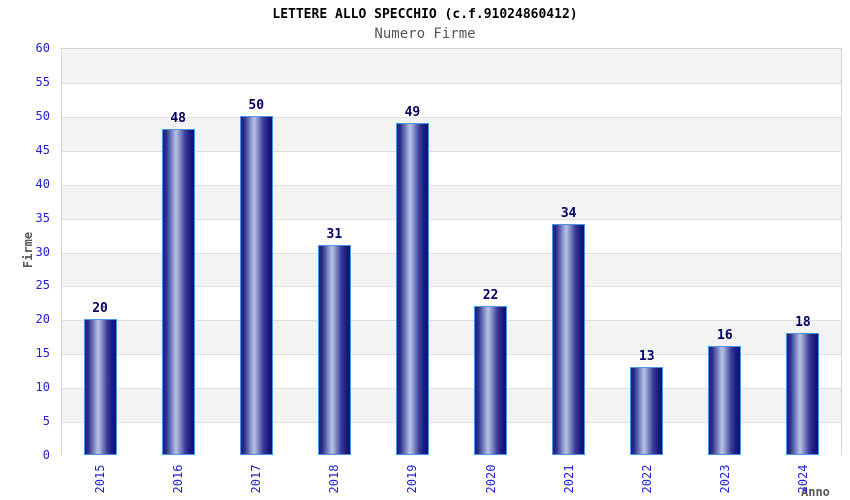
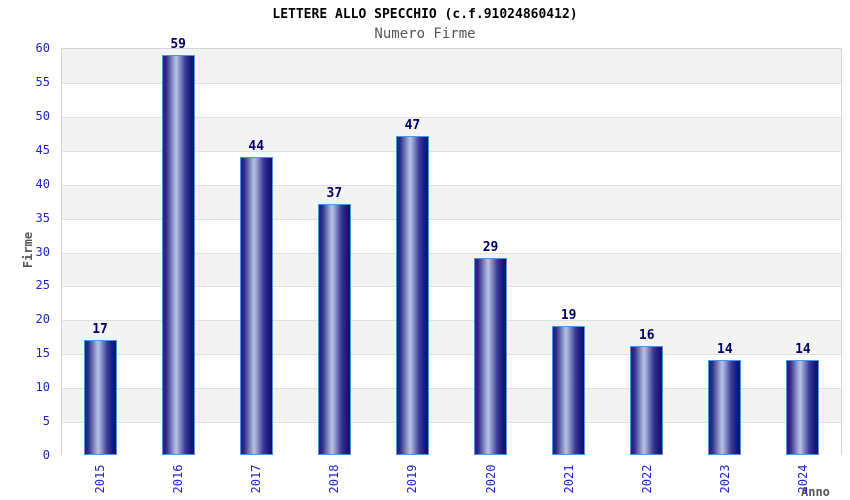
2015: 20 -> 17
2016: 48 -> 59
2017: 50 -> 44
2018: 31 -> 37
2019: 49 -> 47
2020: 22 -> 29
2021: 34 -> 19
2022: 13 -> 16
2023: 16 -> 14
2024: 18 -> 14
